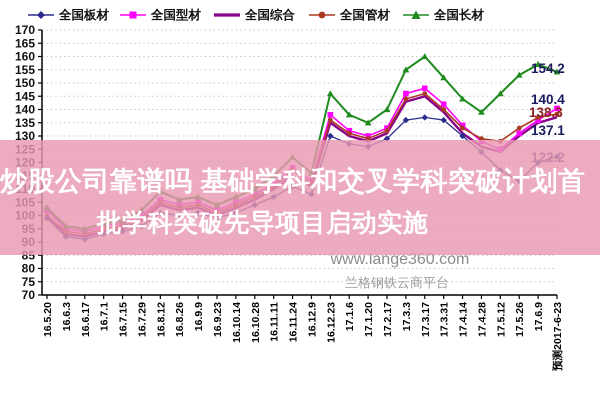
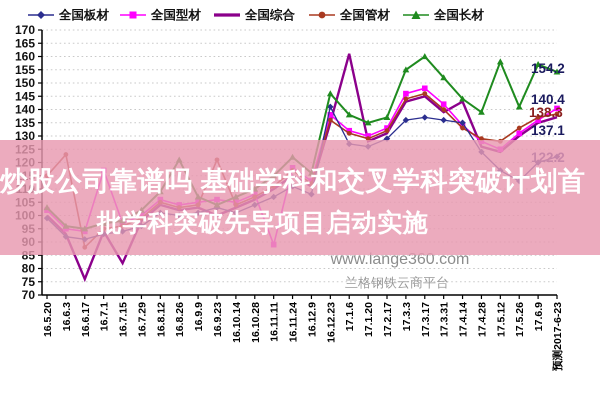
全国管材/16.5.20: 100 -> 115
全国管材/16.6.3: 94 -> 123
全国综合/16.6.17: 92 -> 76
全国管材/16.6.17: 93 -> 88
全国型材/16.7.1: 96 -> 117
全国综合/16.7.15: 95 -> 82
全国长材/16.8.26: 106 -> 121
全国型材/16.9.23: 102 -> 106
全国管材/16.9.23: 101 -> 121
全国板材/16.9.23: 99 -> 103
全国型材/16.11.11: 112 -> 89
全国板材/16.12.23: 130 -> 141
全国综合/17.1.6: 130 -> 161
全国长材/17.2.17: 140 -> 137
全国综合/17.4.14: 131 -> 143
全国板材/17.4.14: 130 -> 135
全国长材/17.5.12: 146 -> 158
全国长材/17.5.26: 153 -> 141
